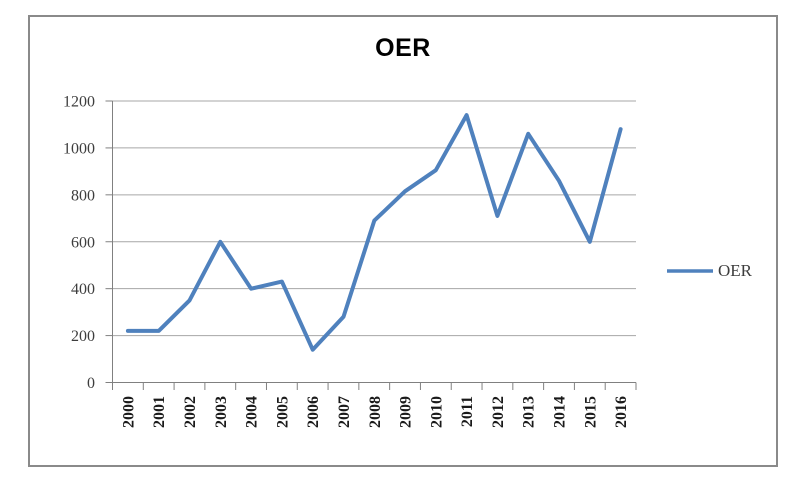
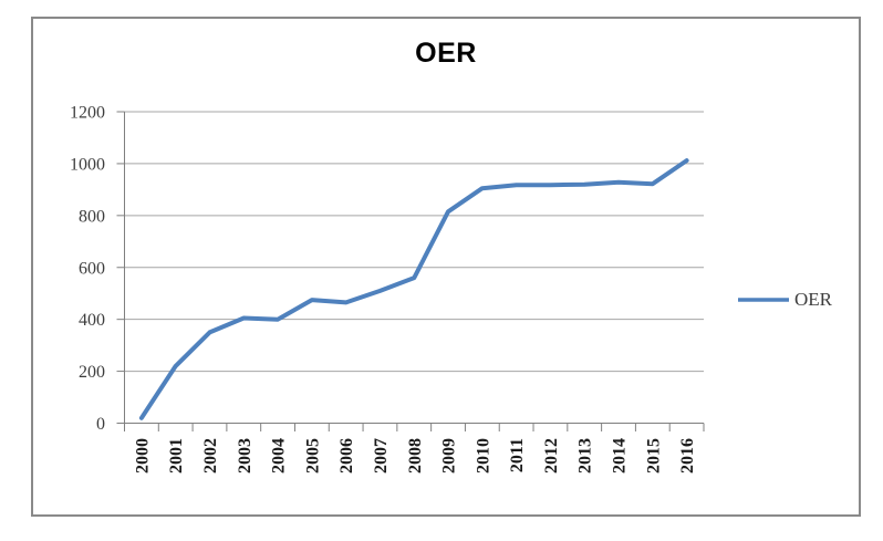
2000: 220 -> 20
2003: 600 -> 400
2005: 430 -> 480
2006: 140 -> 460
2007: 280 -> 510
2008: 690 -> 560
2011: 1140 -> 920
2012: 710 -> 920
2013: 1060 -> 920
2014: 860 -> 930
2015: 600 -> 920
2016: 1080 -> 1010
